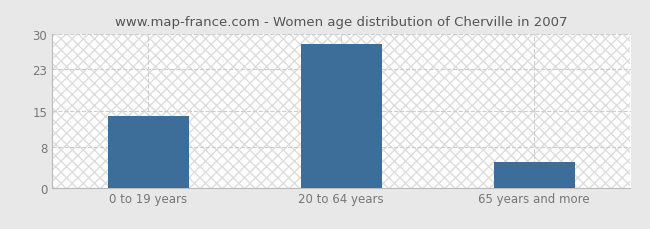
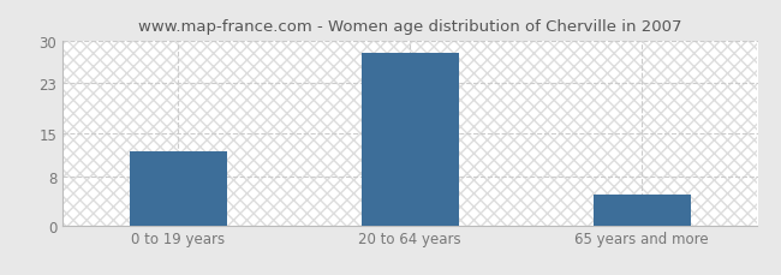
0 to 19 years: 14 -> 12
